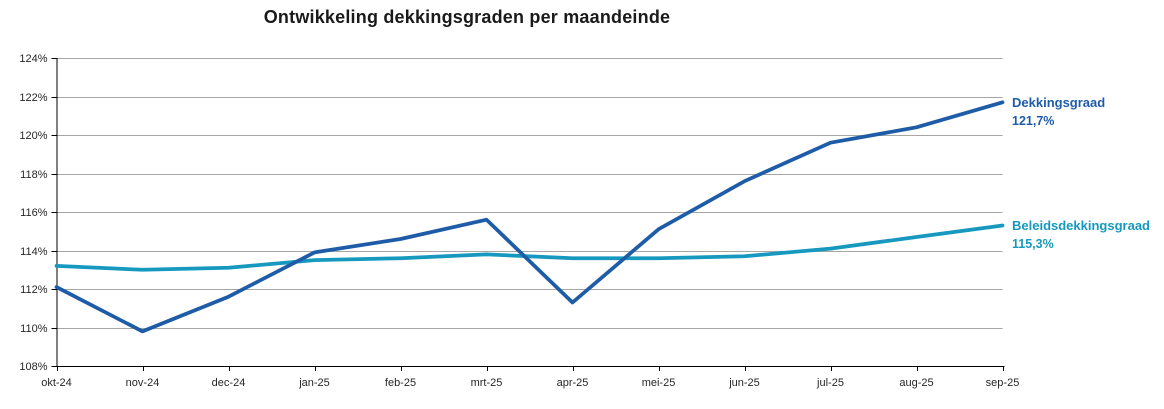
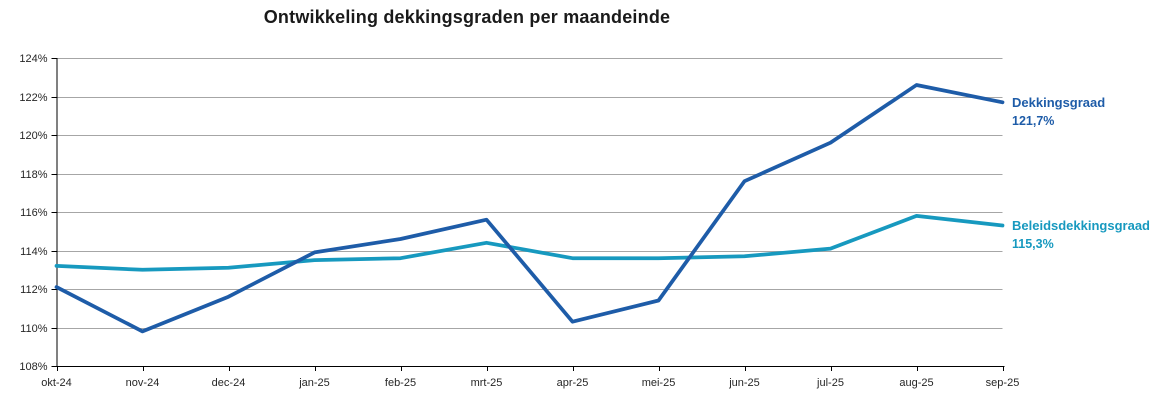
Beleidsdekkingsgraad/mrt-25: 113.8% -> 114.4%
Dekkingsgraad/apr-25: 111.3% -> 110.3%
Dekkingsgraad/mei-25: 115.1% -> 111.4%
Dekkingsgraad/aug-25: 120.4% -> 122.6%
Beleidsdekkingsgraad/aug-25: 114.7% -> 115.8%
